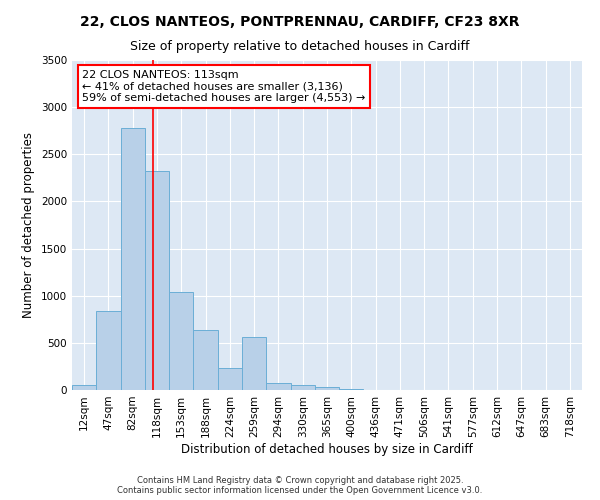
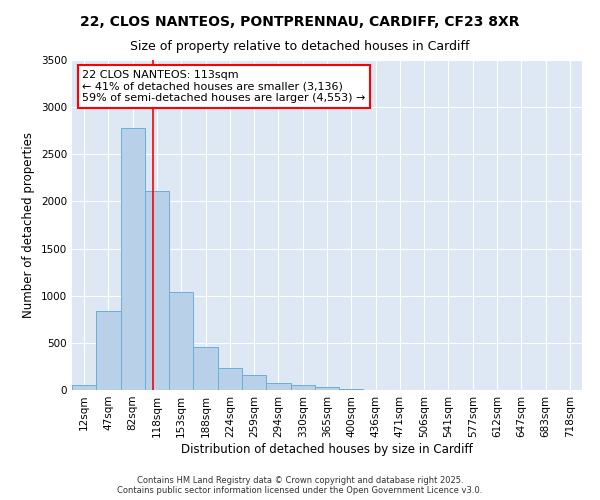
118sqm: 2320 -> 2110
188sqm: 640 -> 460
259sqm: 560 -> 160
